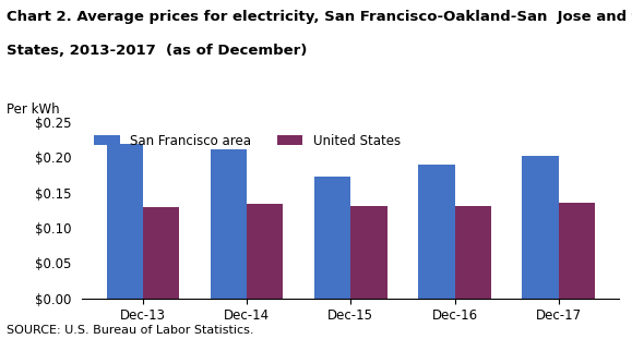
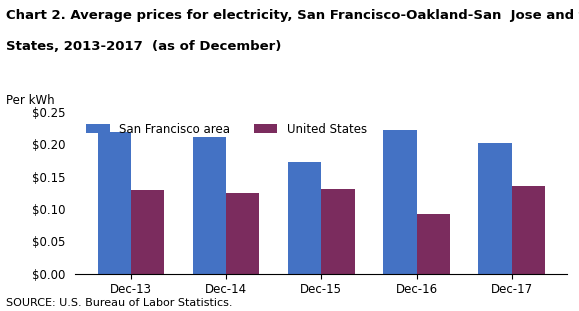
United States/Dec-14: $0.134 -> $0.124
San Francisco area/Dec-16: $0.190 -> $0.222
United States/Dec-16: $0.131 -> $0.092
